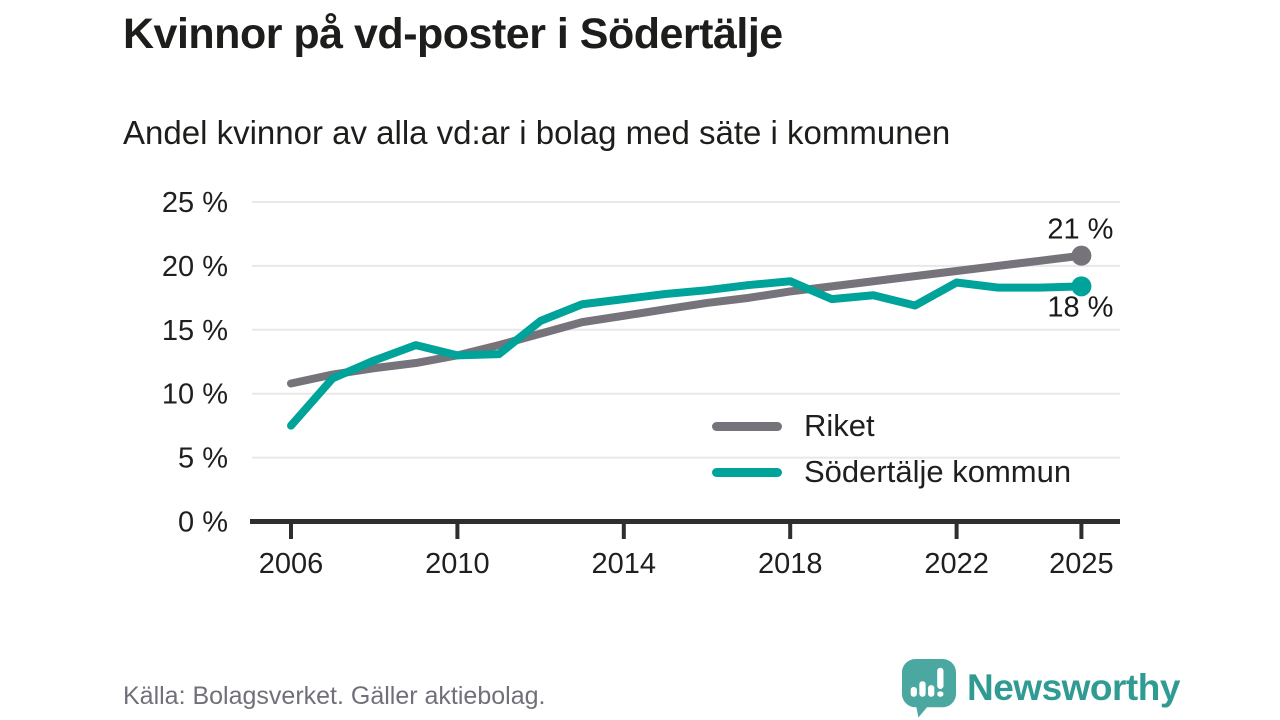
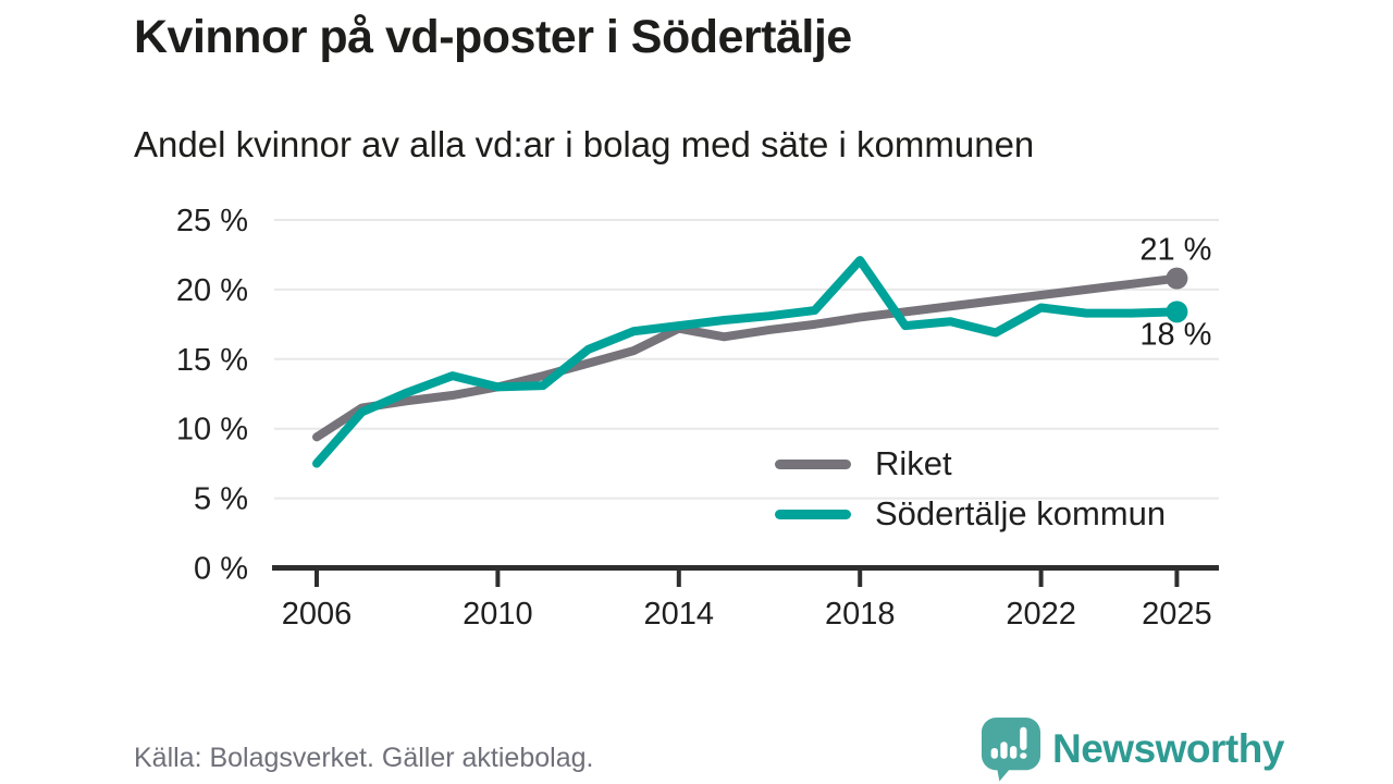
Riket/2006: 10.8% -> 9.4%
Riket/2014: 16.1% -> 17.2%
Södertälje kommun/2018: 18.8% -> 22.1%
